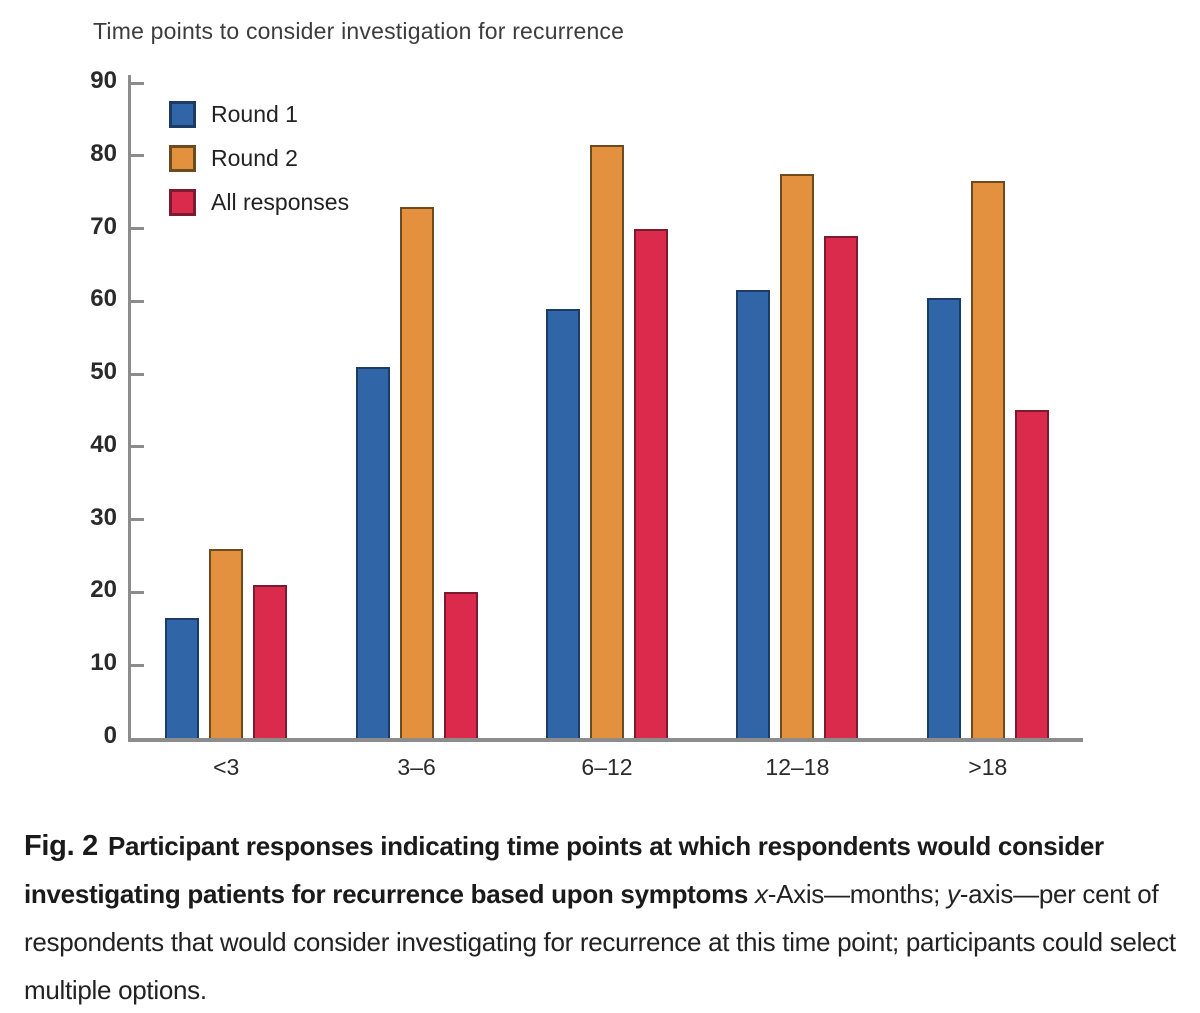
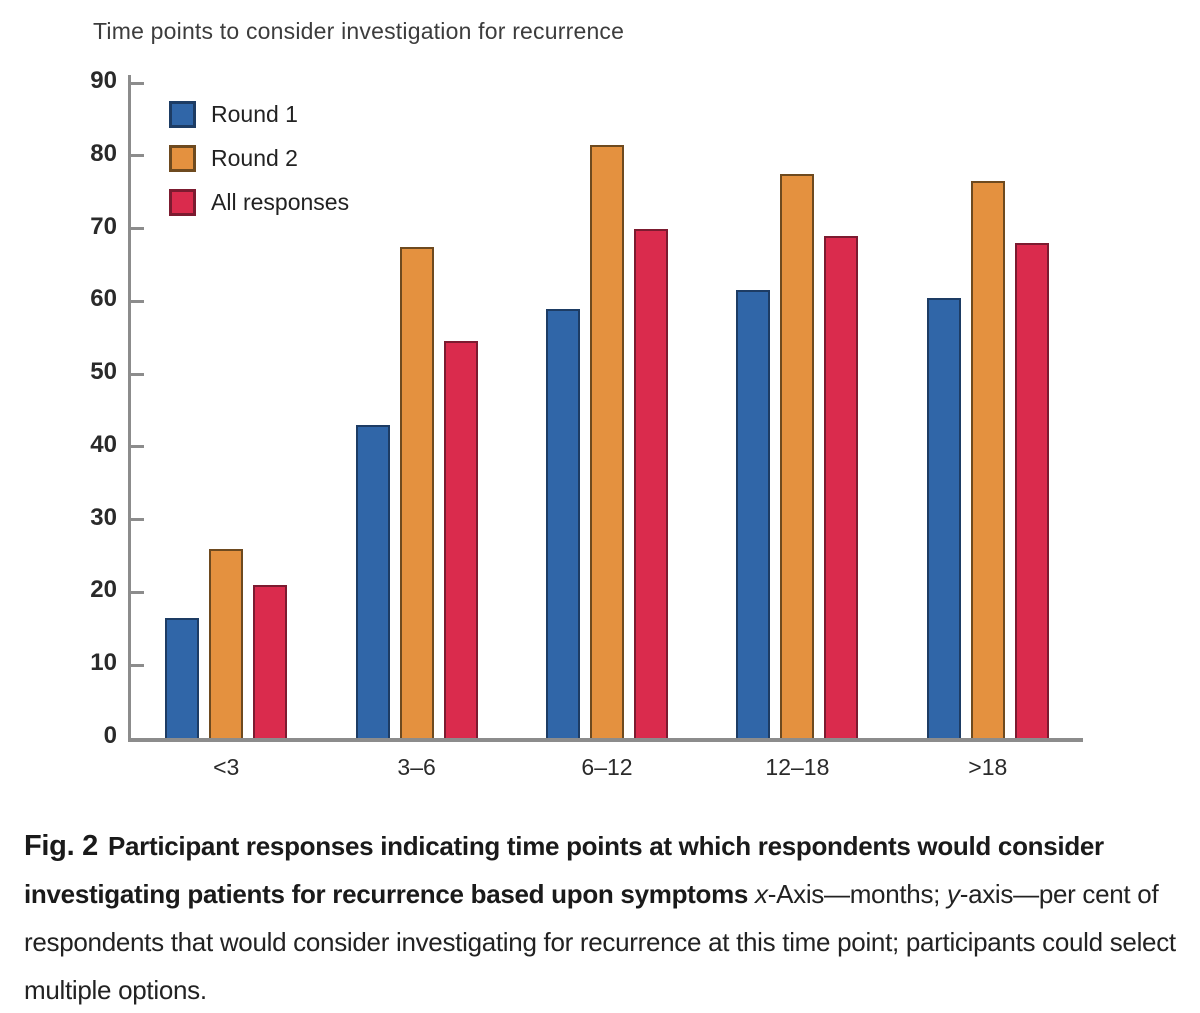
Round 1/3–6: 51 -> 43
Round 2/3–6: 73 -> 68
All responses/3–6: 20 -> 54
All responses/>18: 45 -> 68
